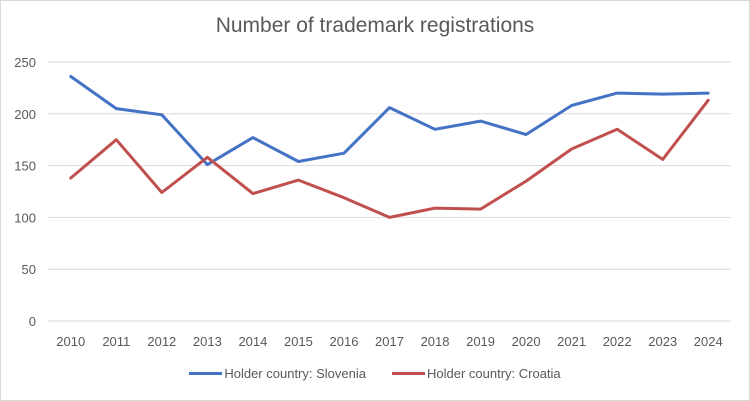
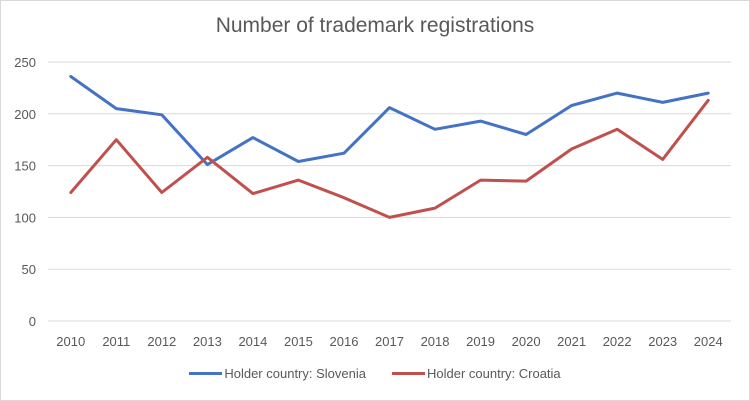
Holder country: Croatia/2010: 138 -> 124
Holder country: Croatia/2019: 108 -> 136
Holder country: Slovenia/2023: 219 -> 211
